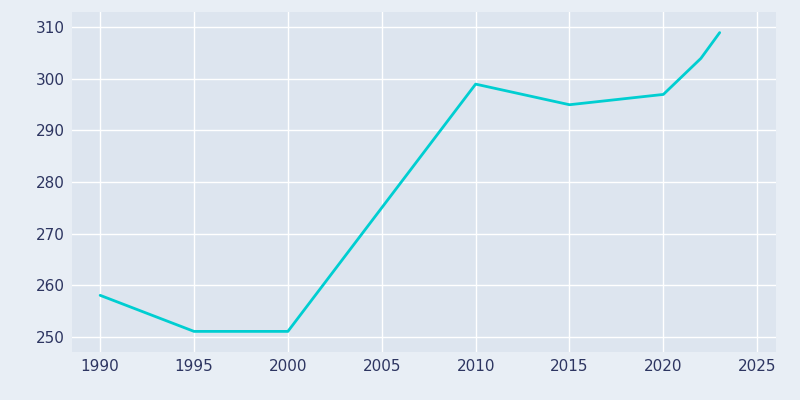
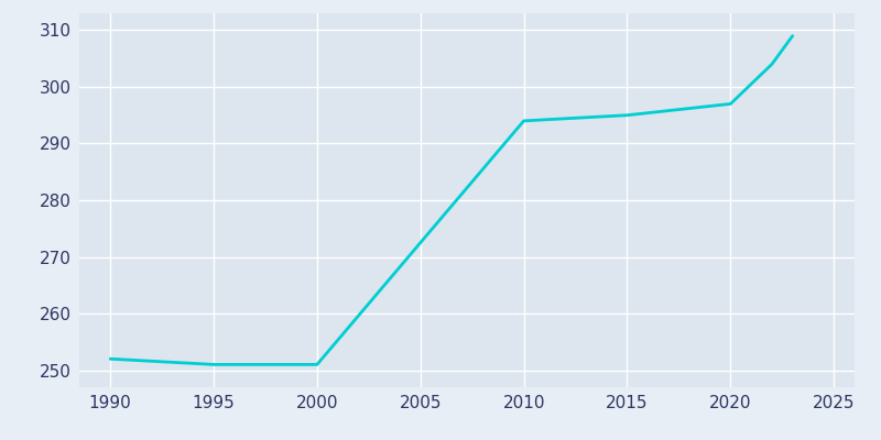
1990: 258 -> 252
2010: 299 -> 294
